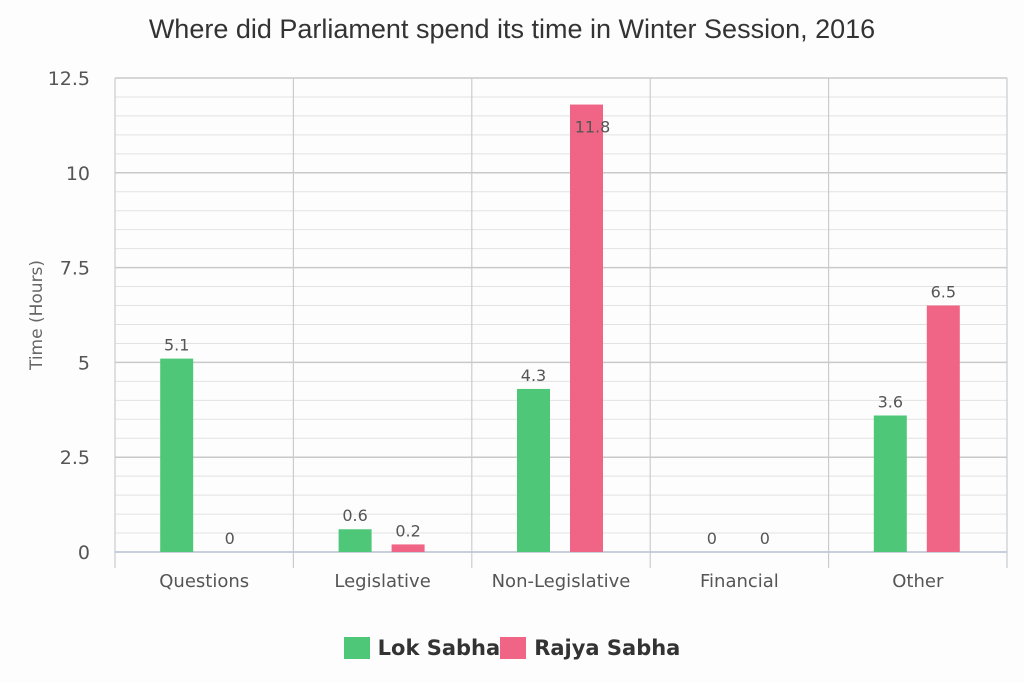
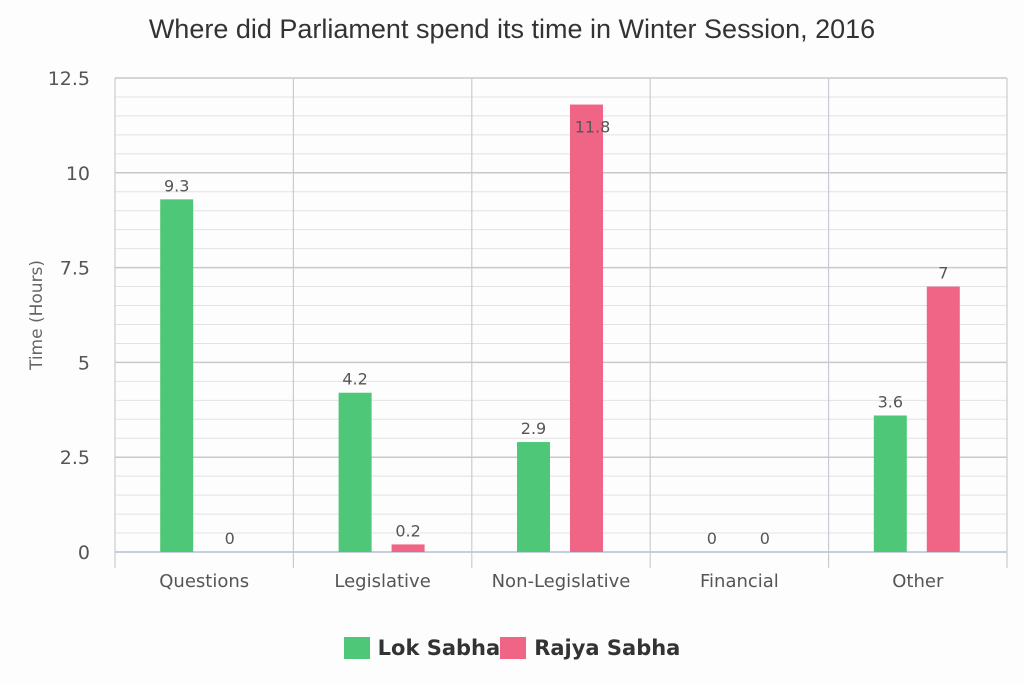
Lok Sabha/Questions: 5.1 -> 9.3
Lok Sabha/Legislative: 0.6 -> 4.2
Lok Sabha/Non-Legislative: 4.3 -> 2.9
Rajya Sabha/Other: 6.5 -> 7
